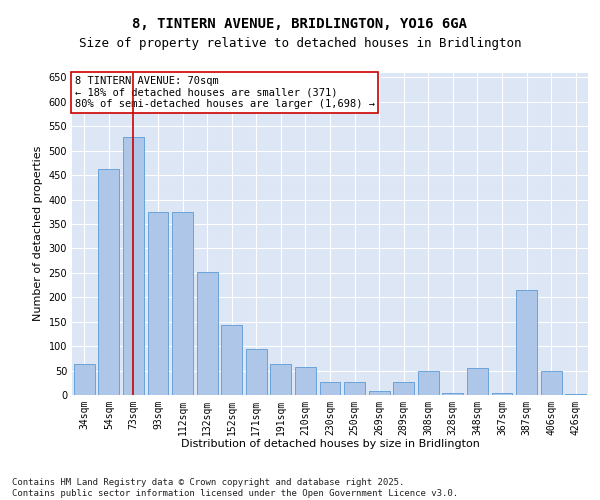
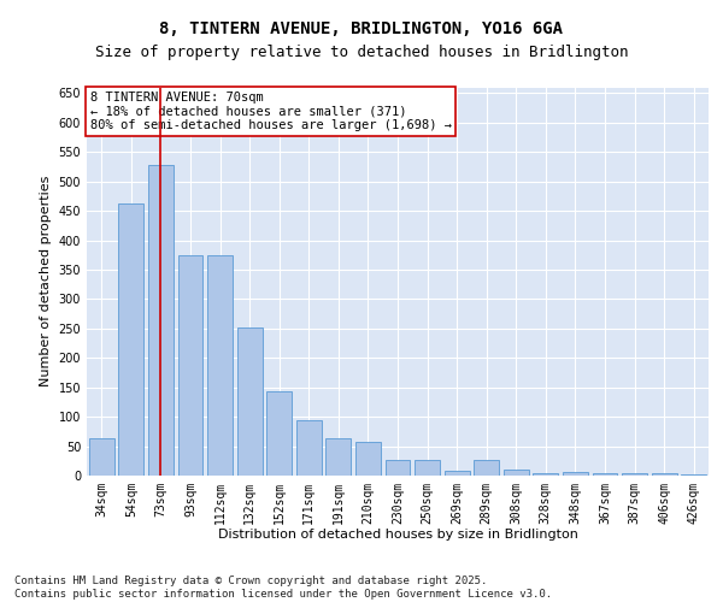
308sqm: 50 -> 11
348sqm: 55 -> 7
387sqm: 215 -> 5
406sqm: 50 -> 5
